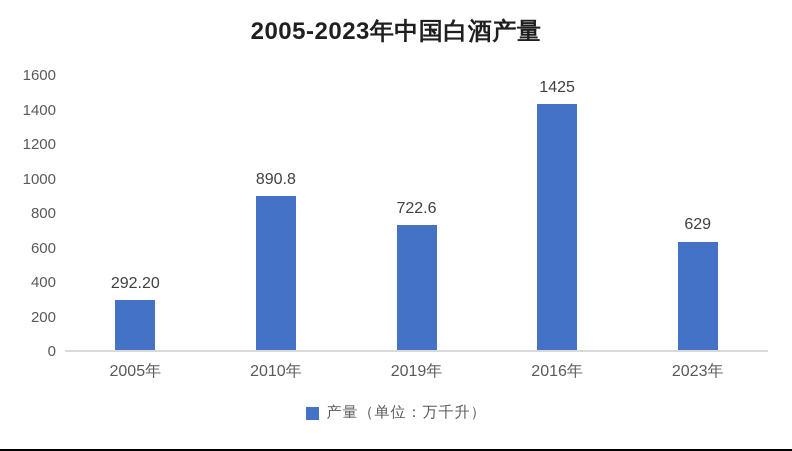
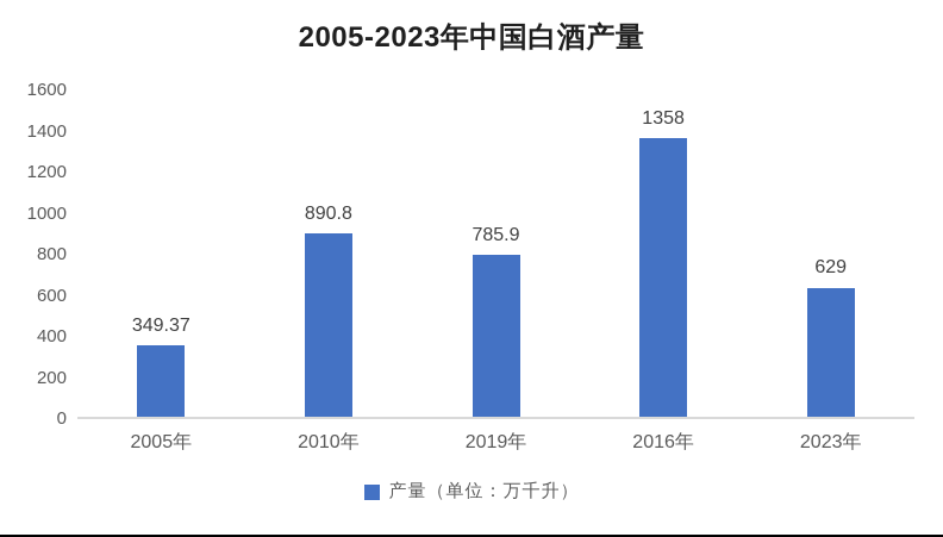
2005年: 292.20 -> 349.37
2019年: 722.6 -> 785.9
2016年: 1425 -> 1358
